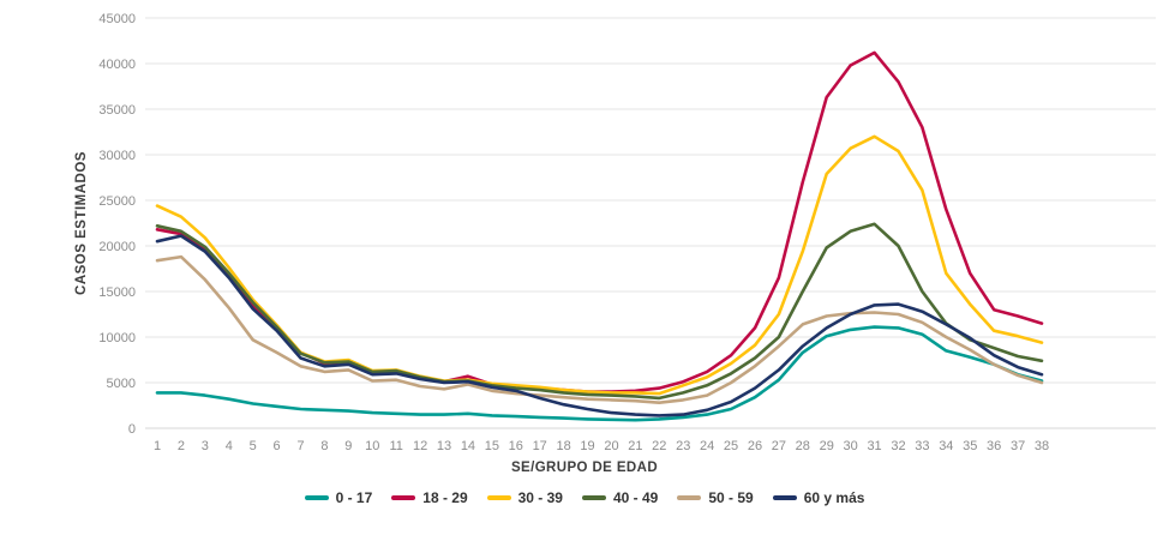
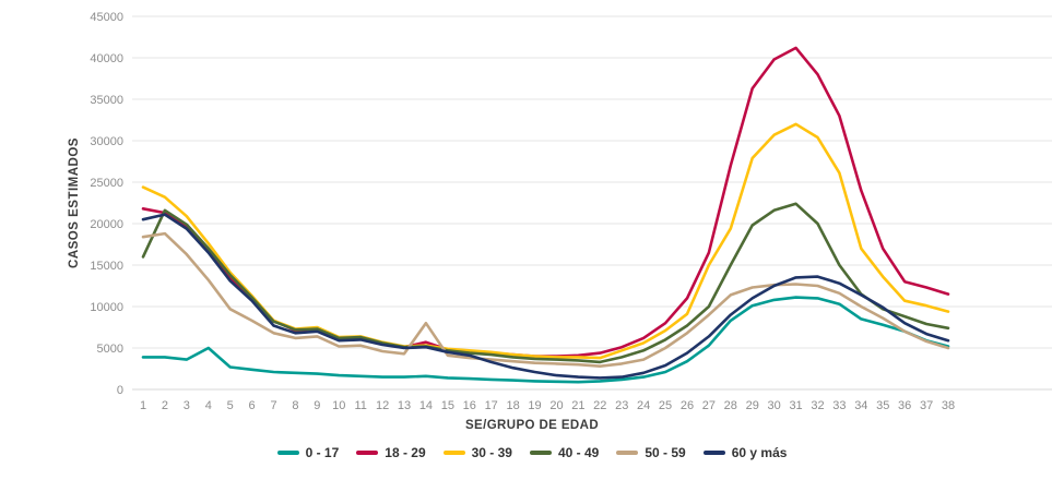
40 - 49/1: 22000 -> 16000
0 - 17/4: 3000 -> 5000
50 - 59/14: 5000 -> 8000
30 - 39/27: 12000 -> 15000
